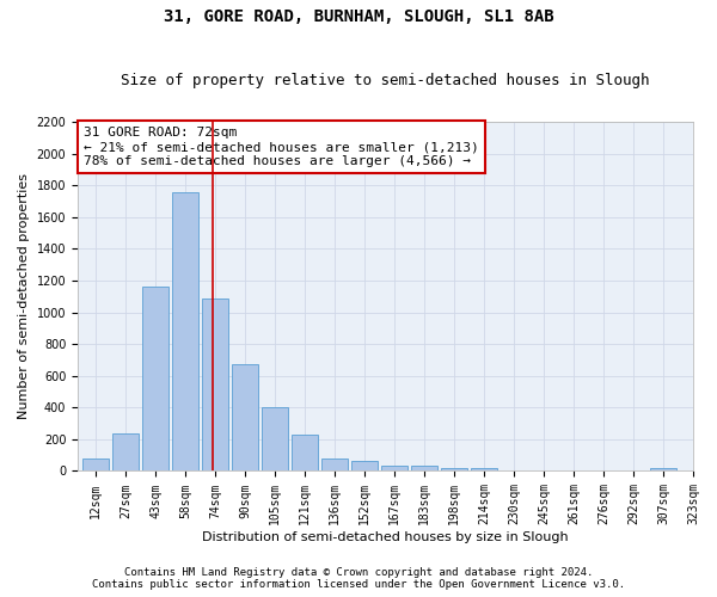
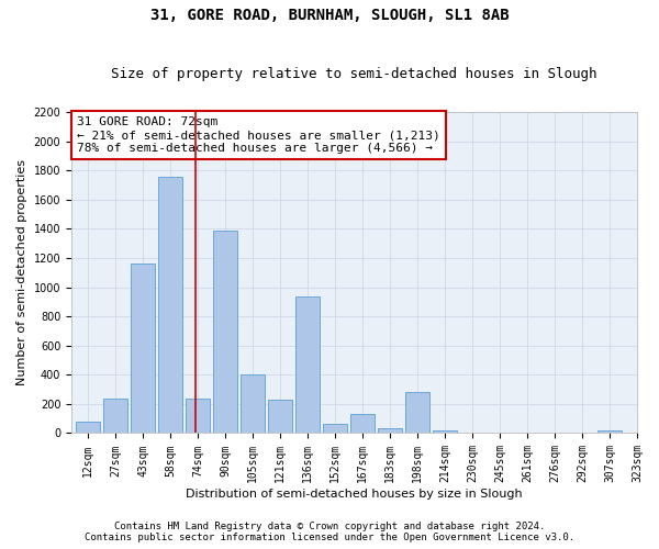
74sqm: 1090 -> 240
90sqm: 670 -> 1390
136sqm: 80 -> 940
167sqm: 40 -> 130
198sqm: 20 -> 280
